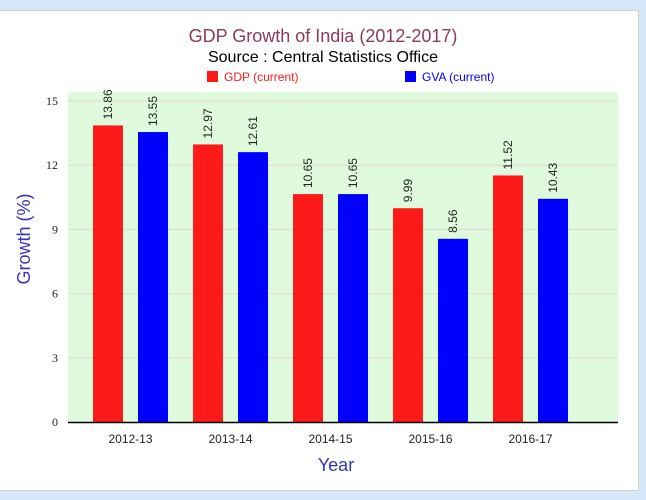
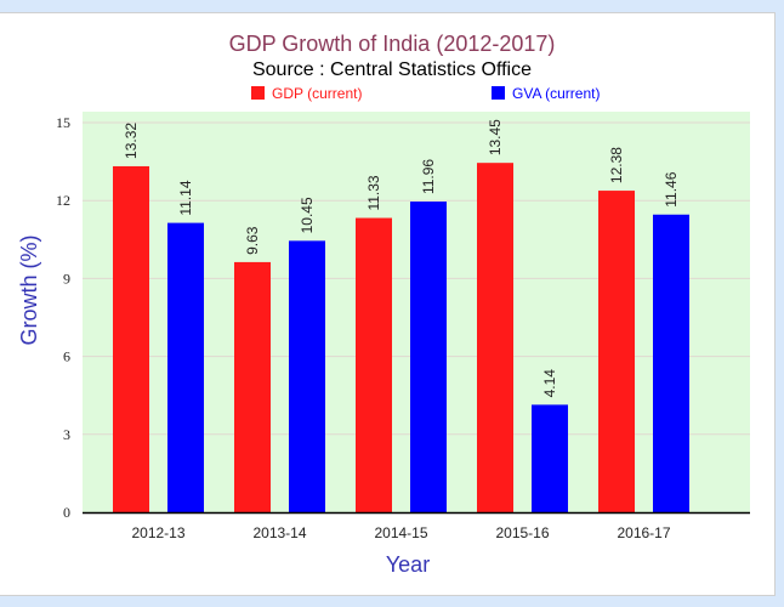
GDP (current)/2012-13: 13.86 -> 13.32
GVA (current)/2012-13: 13.55 -> 11.14
GDP (current)/2013-14: 12.97 -> 9.63
GVA (current)/2013-14: 12.61 -> 10.45
GDP (current)/2014-15: 10.65 -> 11.33
GVA (current)/2014-15: 10.65 -> 11.96
GDP (current)/2015-16: 9.99 -> 13.45
GVA (current)/2015-16: 8.56 -> 4.14
GDP (current)/2016-17: 11.52 -> 12.38
GVA (current)/2016-17: 10.43 -> 11.46
